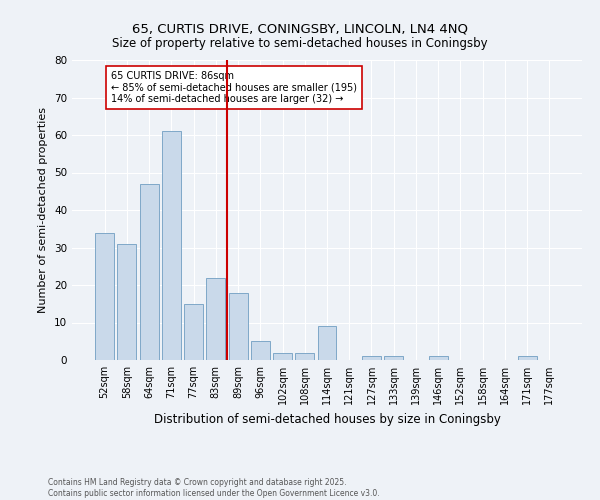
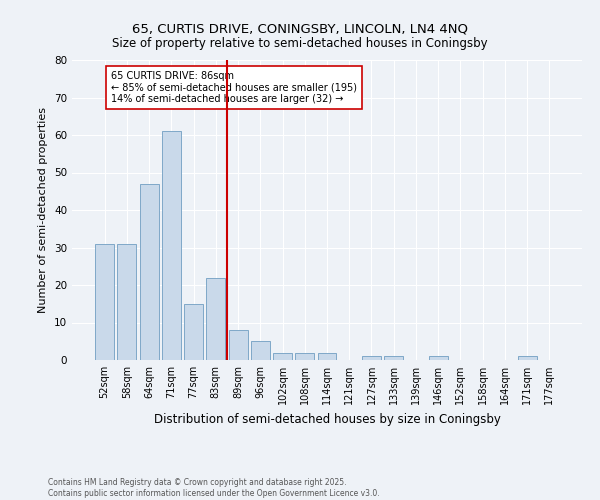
52sqm: 34 -> 31
89sqm: 18 -> 8
114sqm: 9 -> 2
